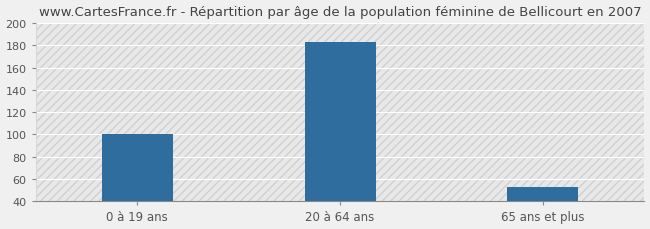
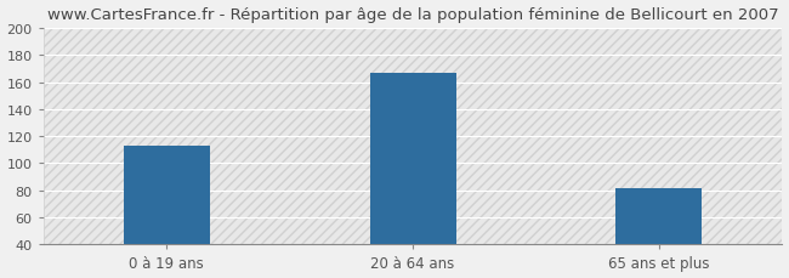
0 à 19 ans: 100 -> 113
20 à 64 ans: 183 -> 167
65 ans et plus: 53 -> 82
